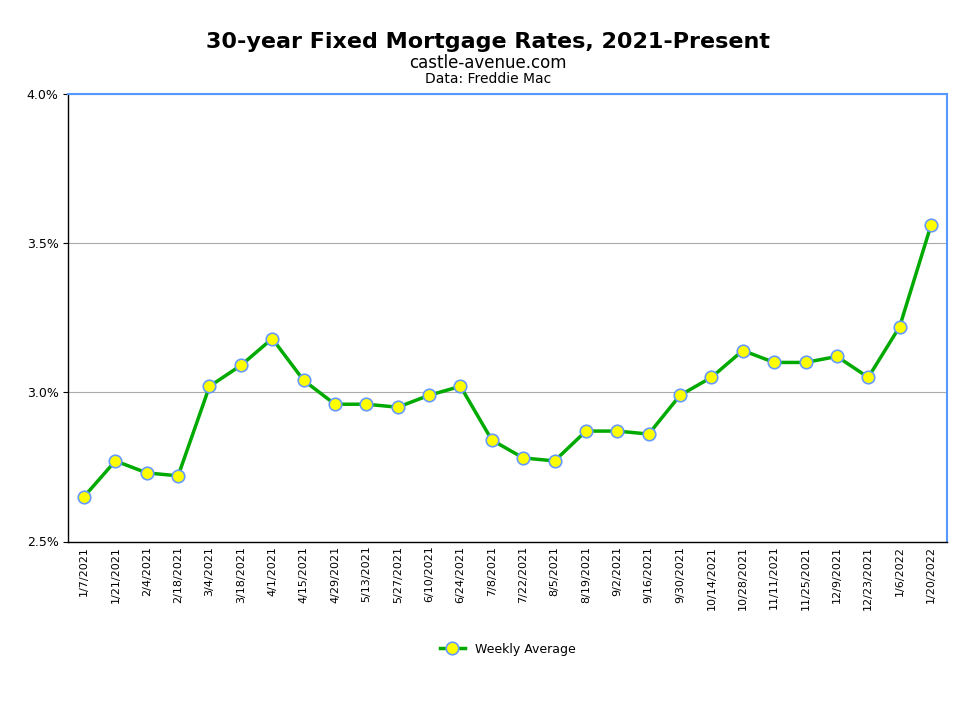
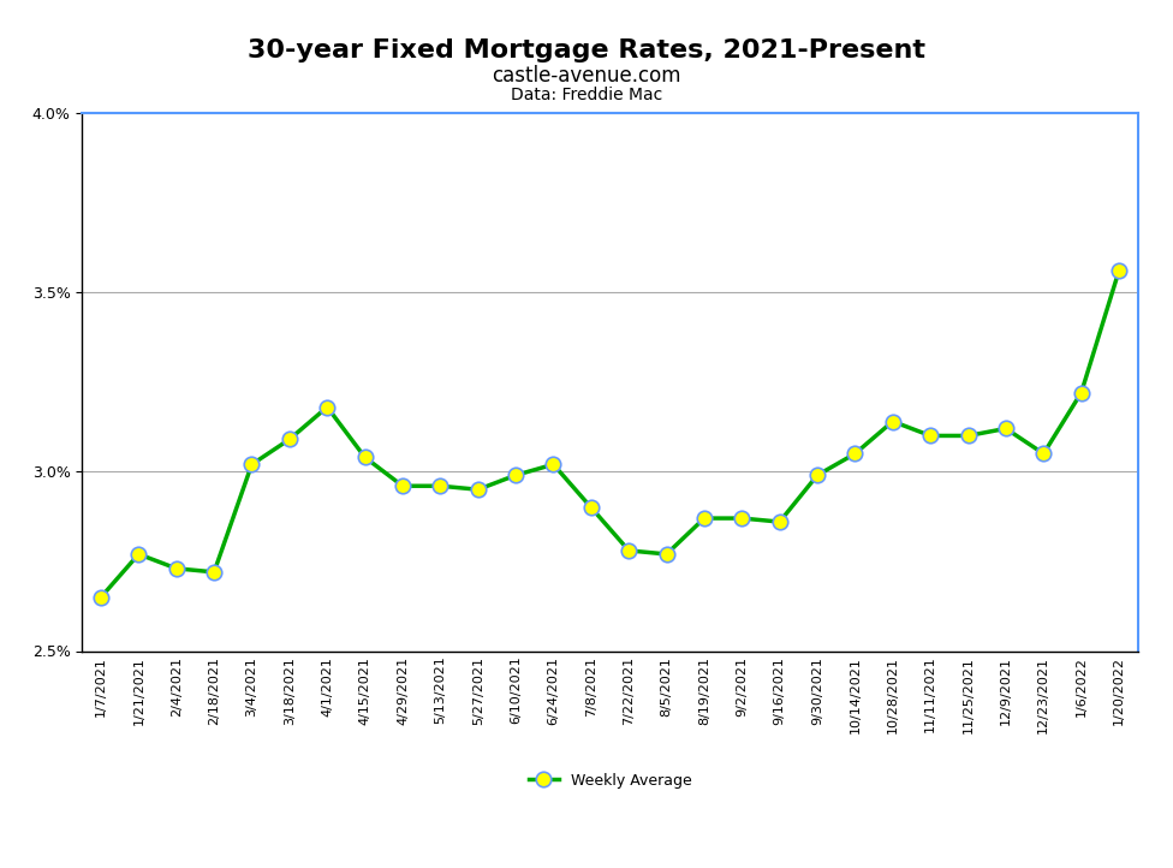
7/8/2021: 2.84% -> 2.90%
